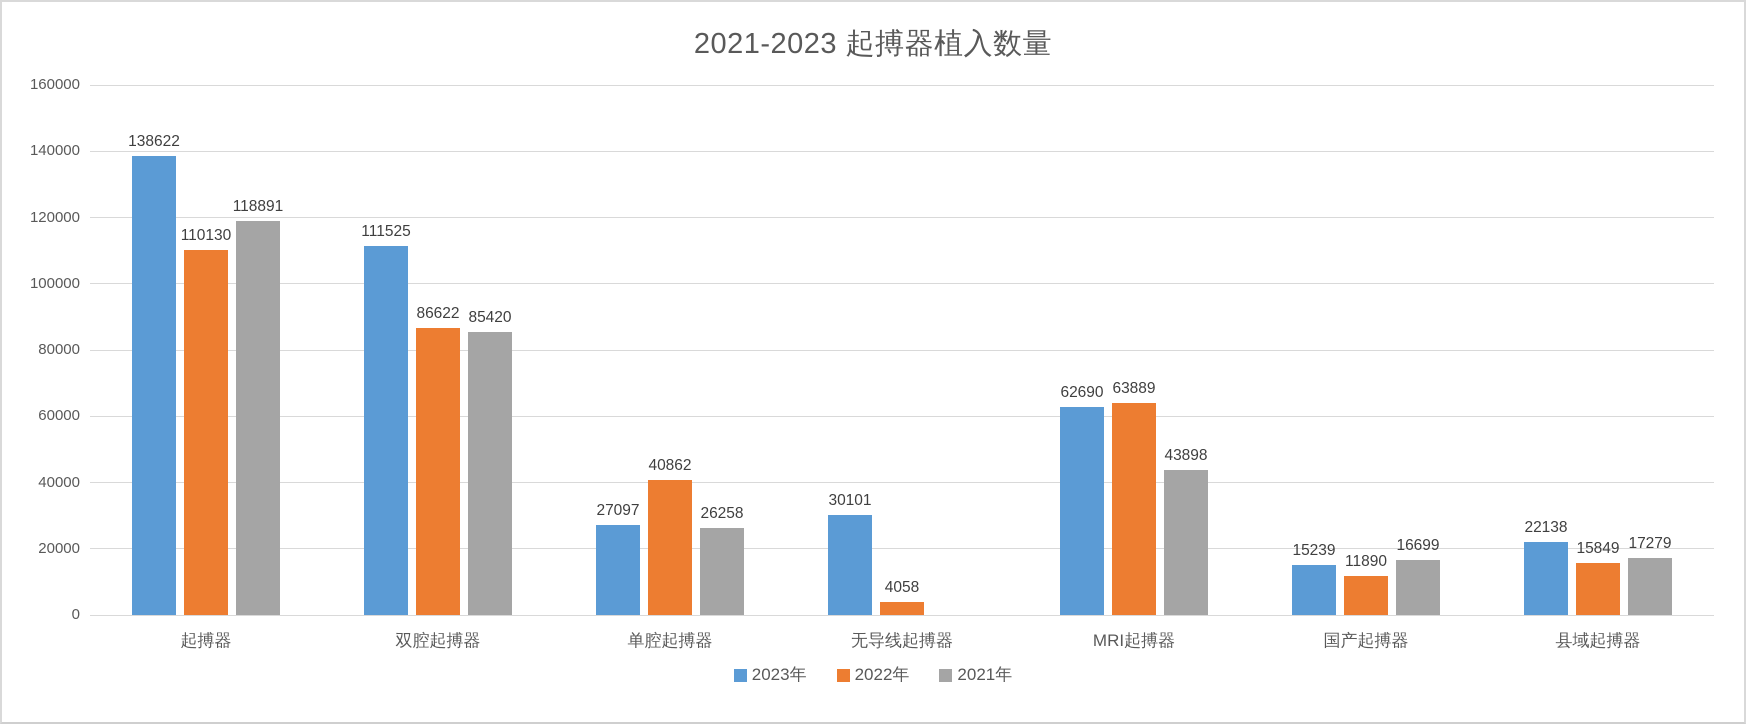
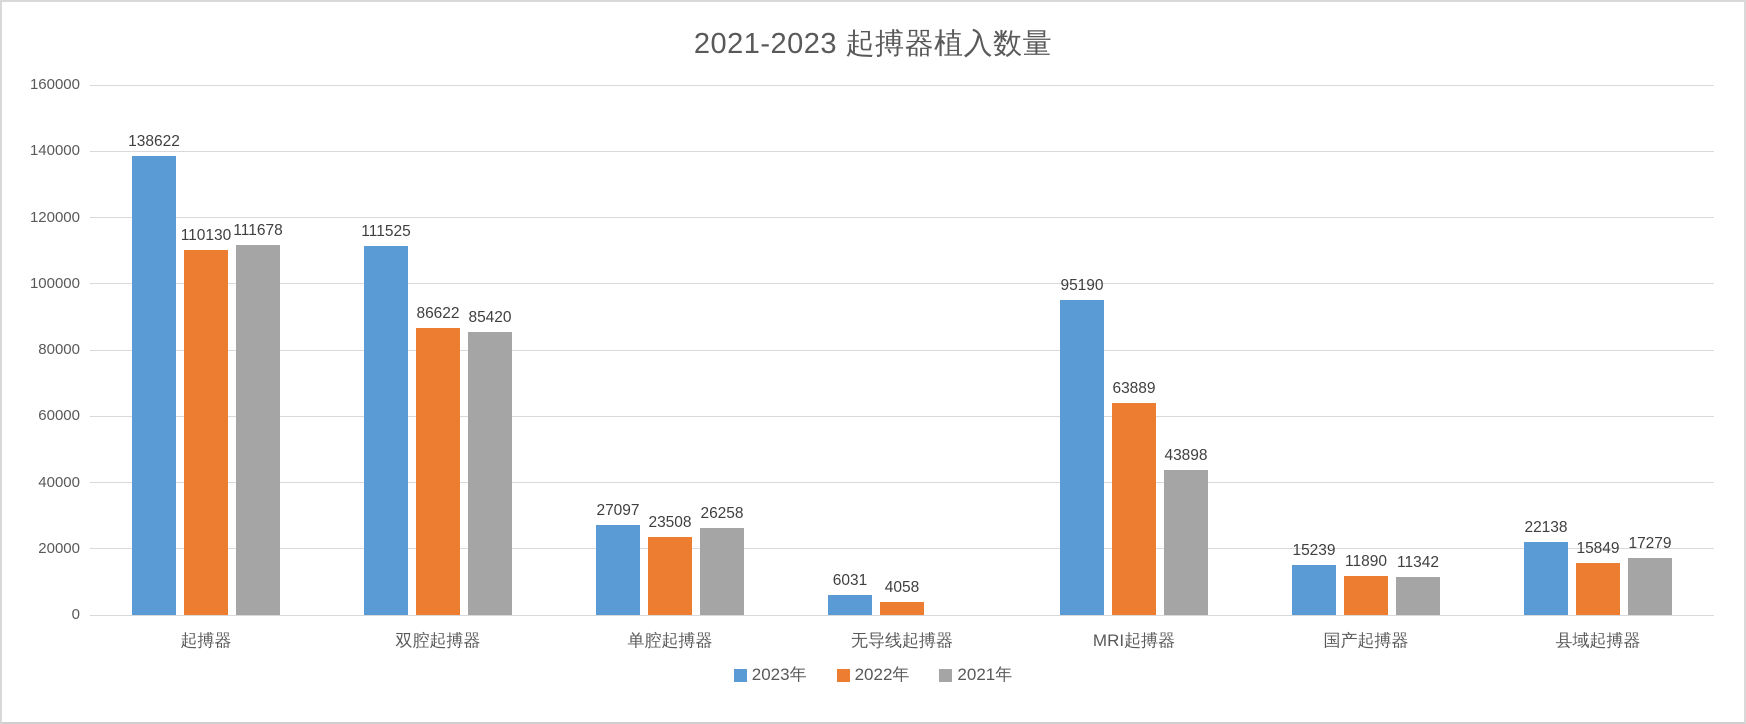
2021年/起搏器: 118891 -> 111678
2022年/单腔起搏器: 40862 -> 23508
2023年/无导线起搏器: 30101 -> 6031
2023年/MRI起搏器: 62690 -> 95190
2021年/国产起搏器: 16699 -> 11342
